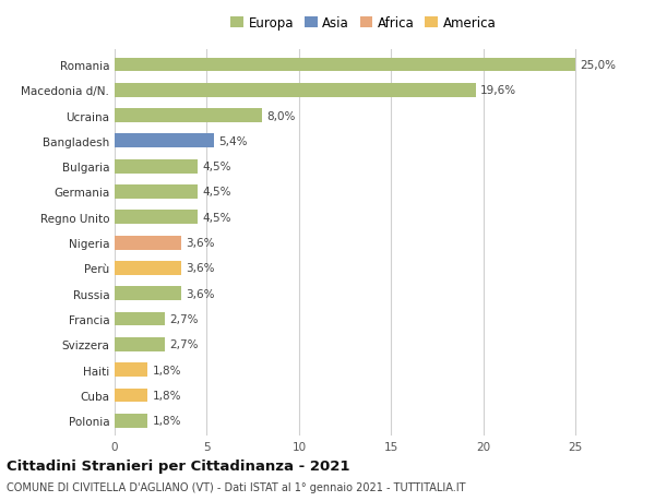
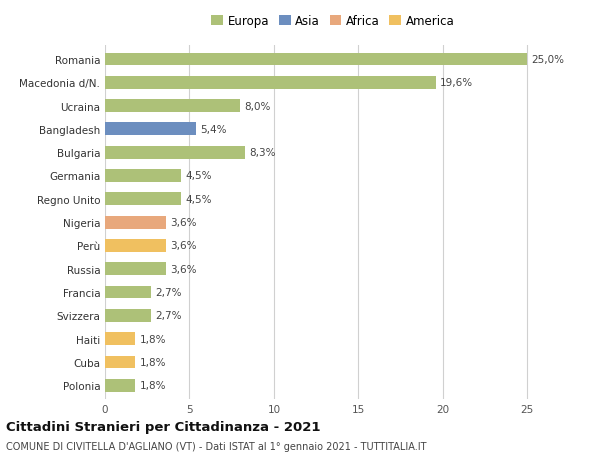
Bulgaria: 4,5% -> 8,3%
